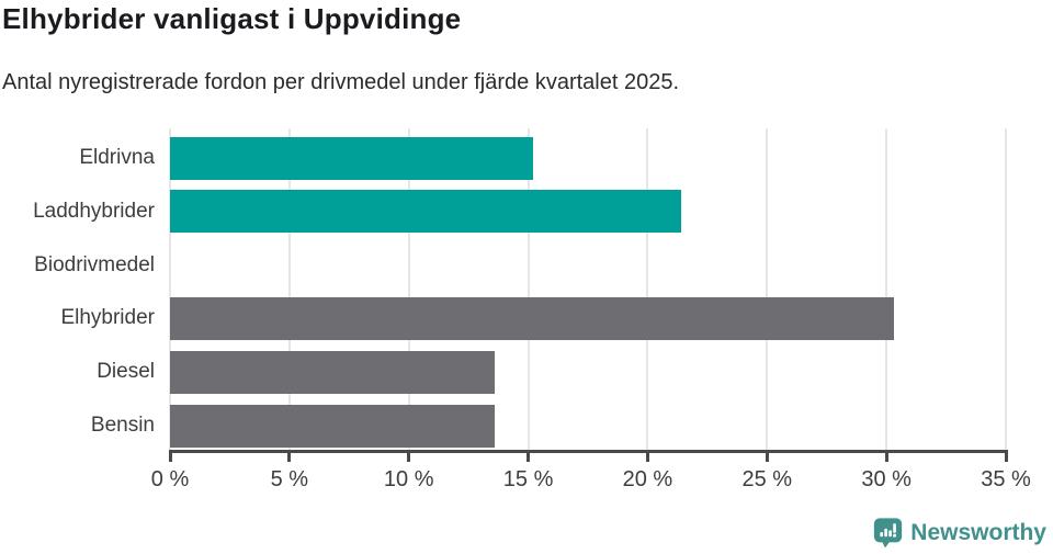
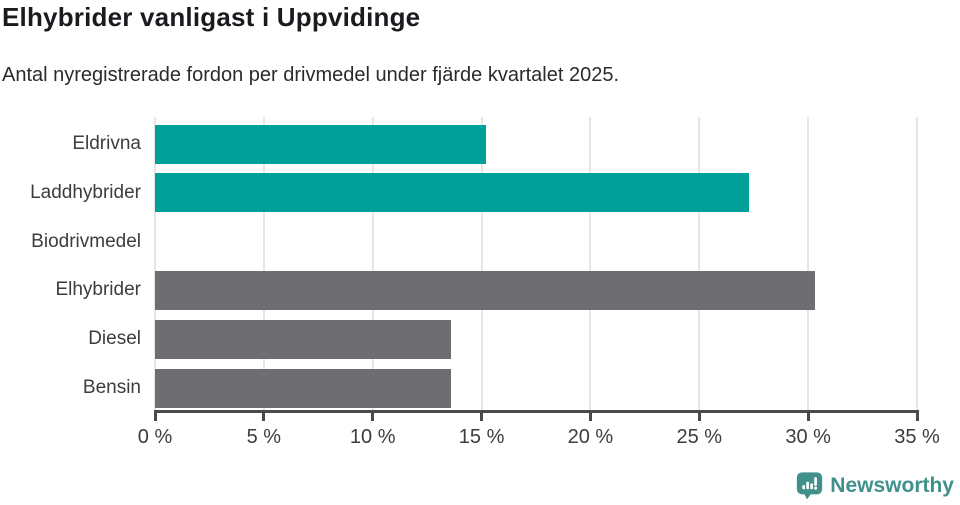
Laddhybrider: 21.4% -> 27.3%
